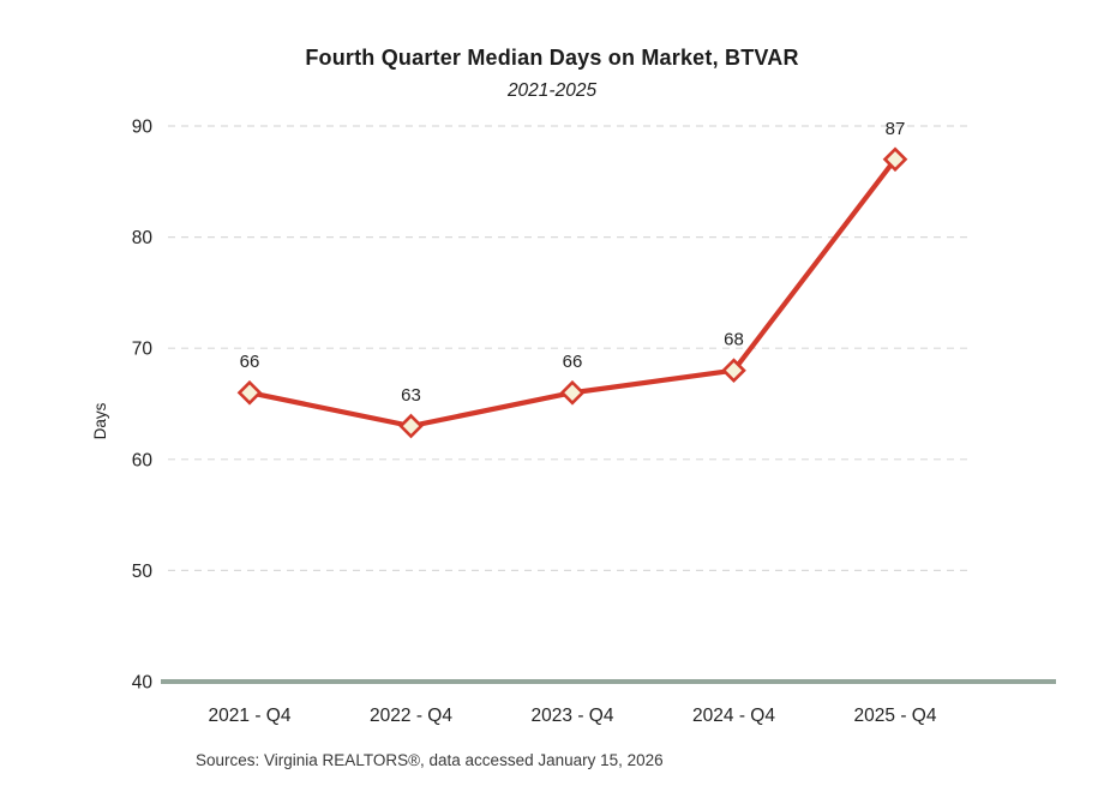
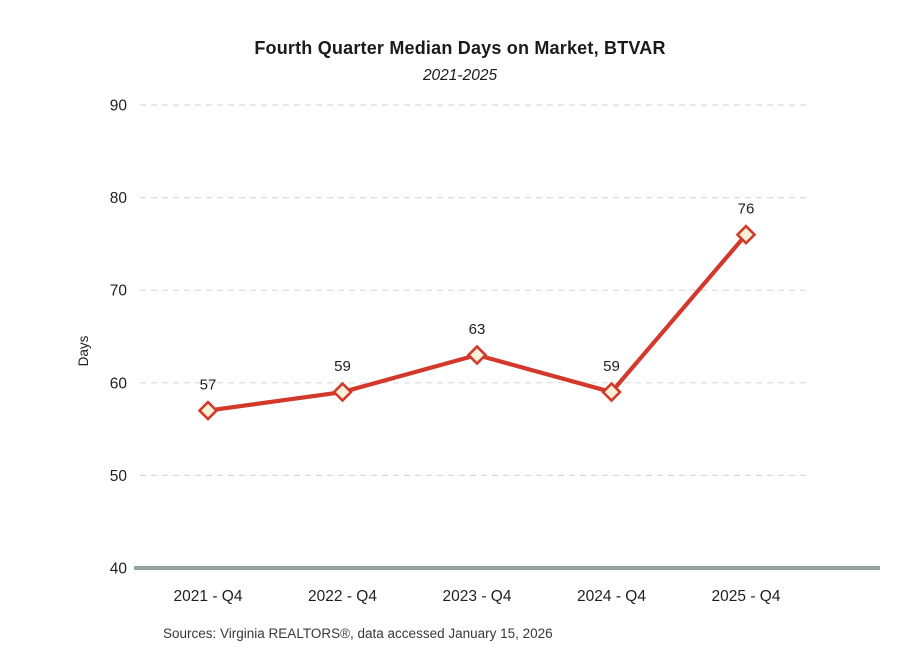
2021 - Q4: 66 -> 57
2022 - Q4: 63 -> 59
2023 - Q4: 66 -> 63
2024 - Q4: 68 -> 59
2025 - Q4: 87 -> 76
